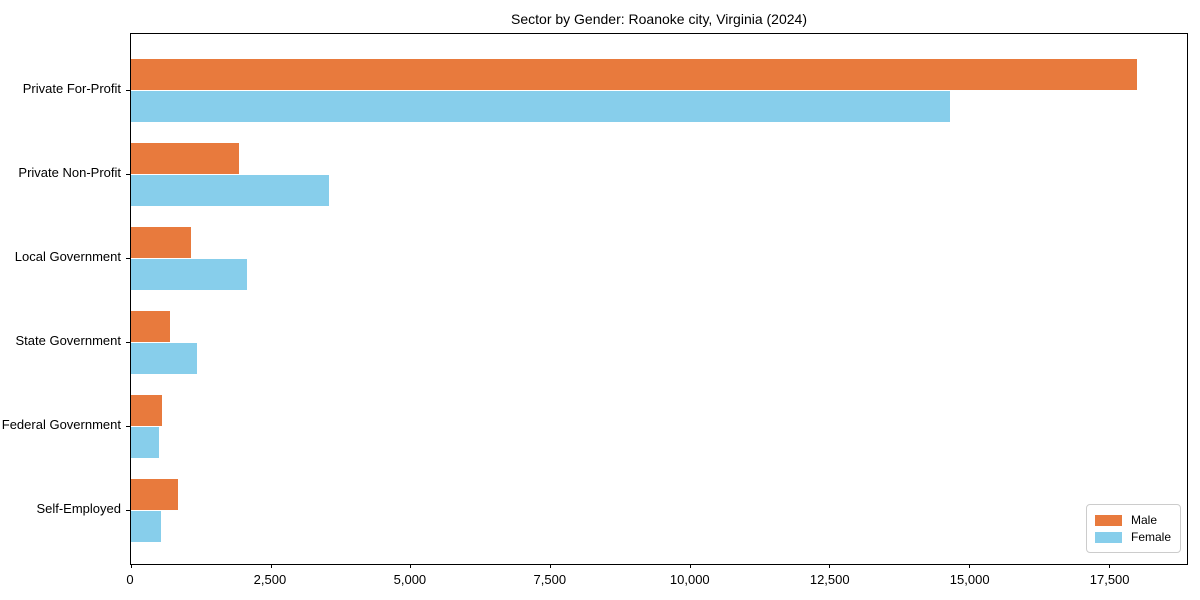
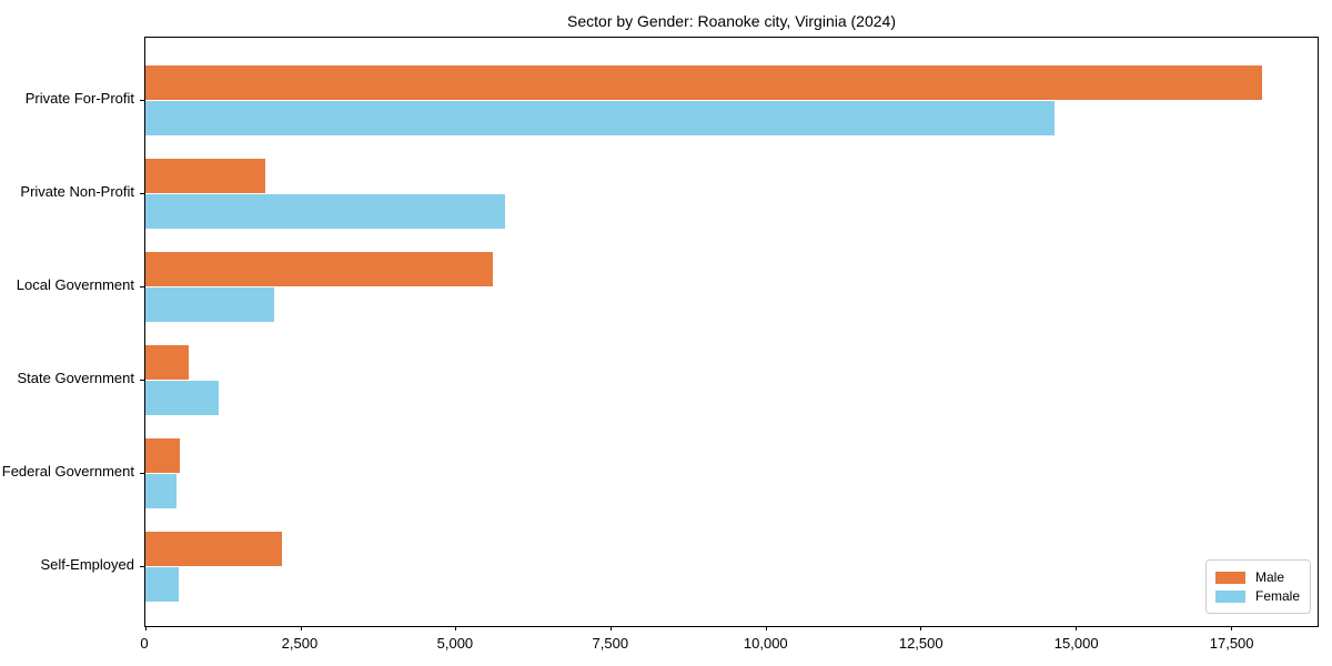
Female/Private Non-Profit: 3600 -> 5800
Male/Local Government: 1100 -> 5600
Male/Self-Employed: 800 -> 2200
